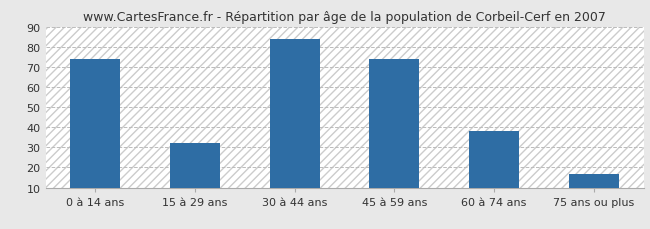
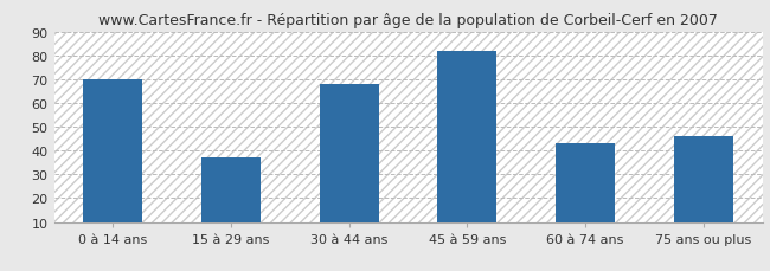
0 à 14 ans: 74 -> 70
15 à 29 ans: 32 -> 37
30 à 44 ans: 84 -> 68
45 à 59 ans: 74 -> 82
60 à 74 ans: 38 -> 43
75 ans ou plus: 17 -> 46
